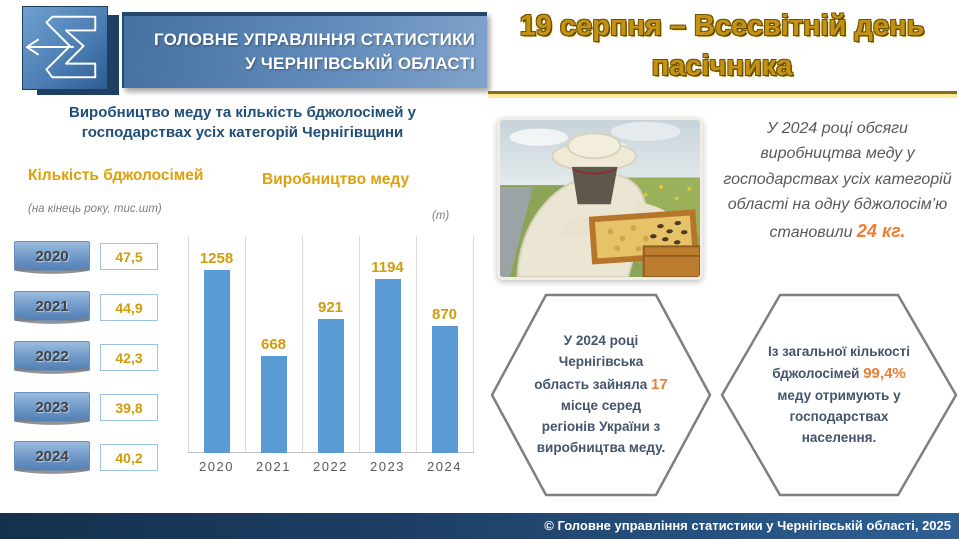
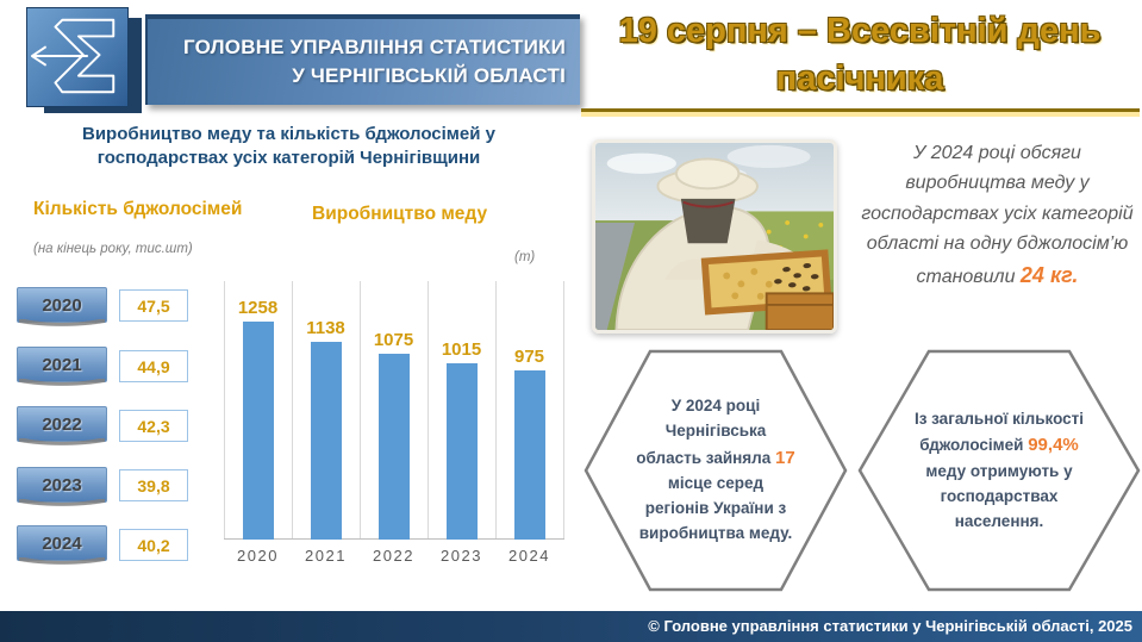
2021: 668 -> 1138
2022: 921 -> 1075
2023: 1194 -> 1015
2024: 870 -> 975
